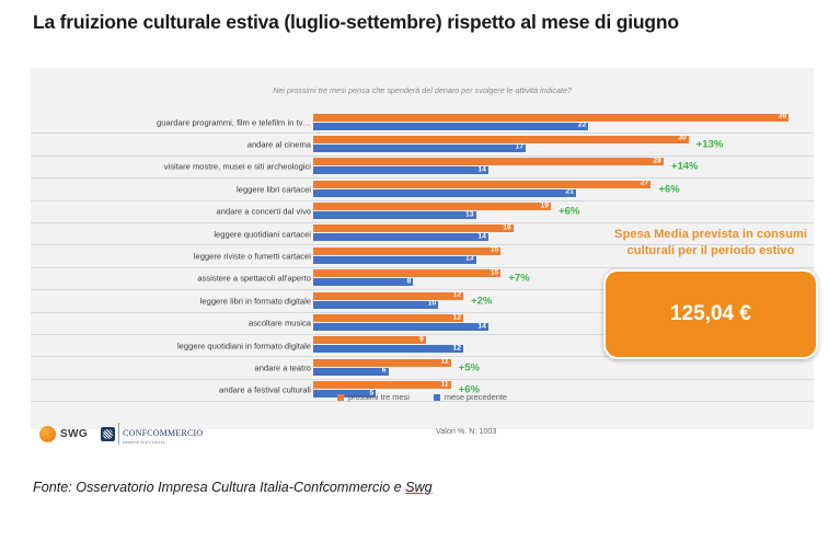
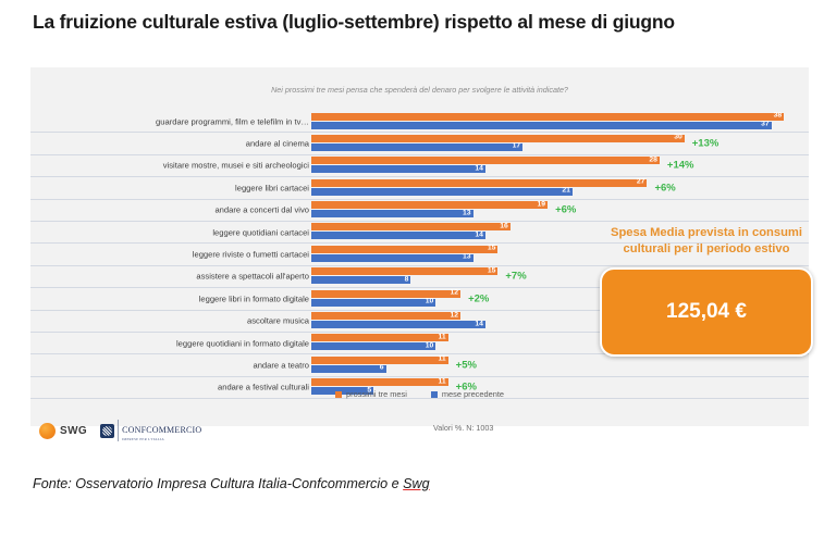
mese precedente/guardare programmi, film e telefilm in tv…: 22 -> 37
prossimi tre mesi/leggere quotidiani in formato digitale: 9 -> 11
mese precedente/leggere quotidiani in formato digitale: 12 -> 10
